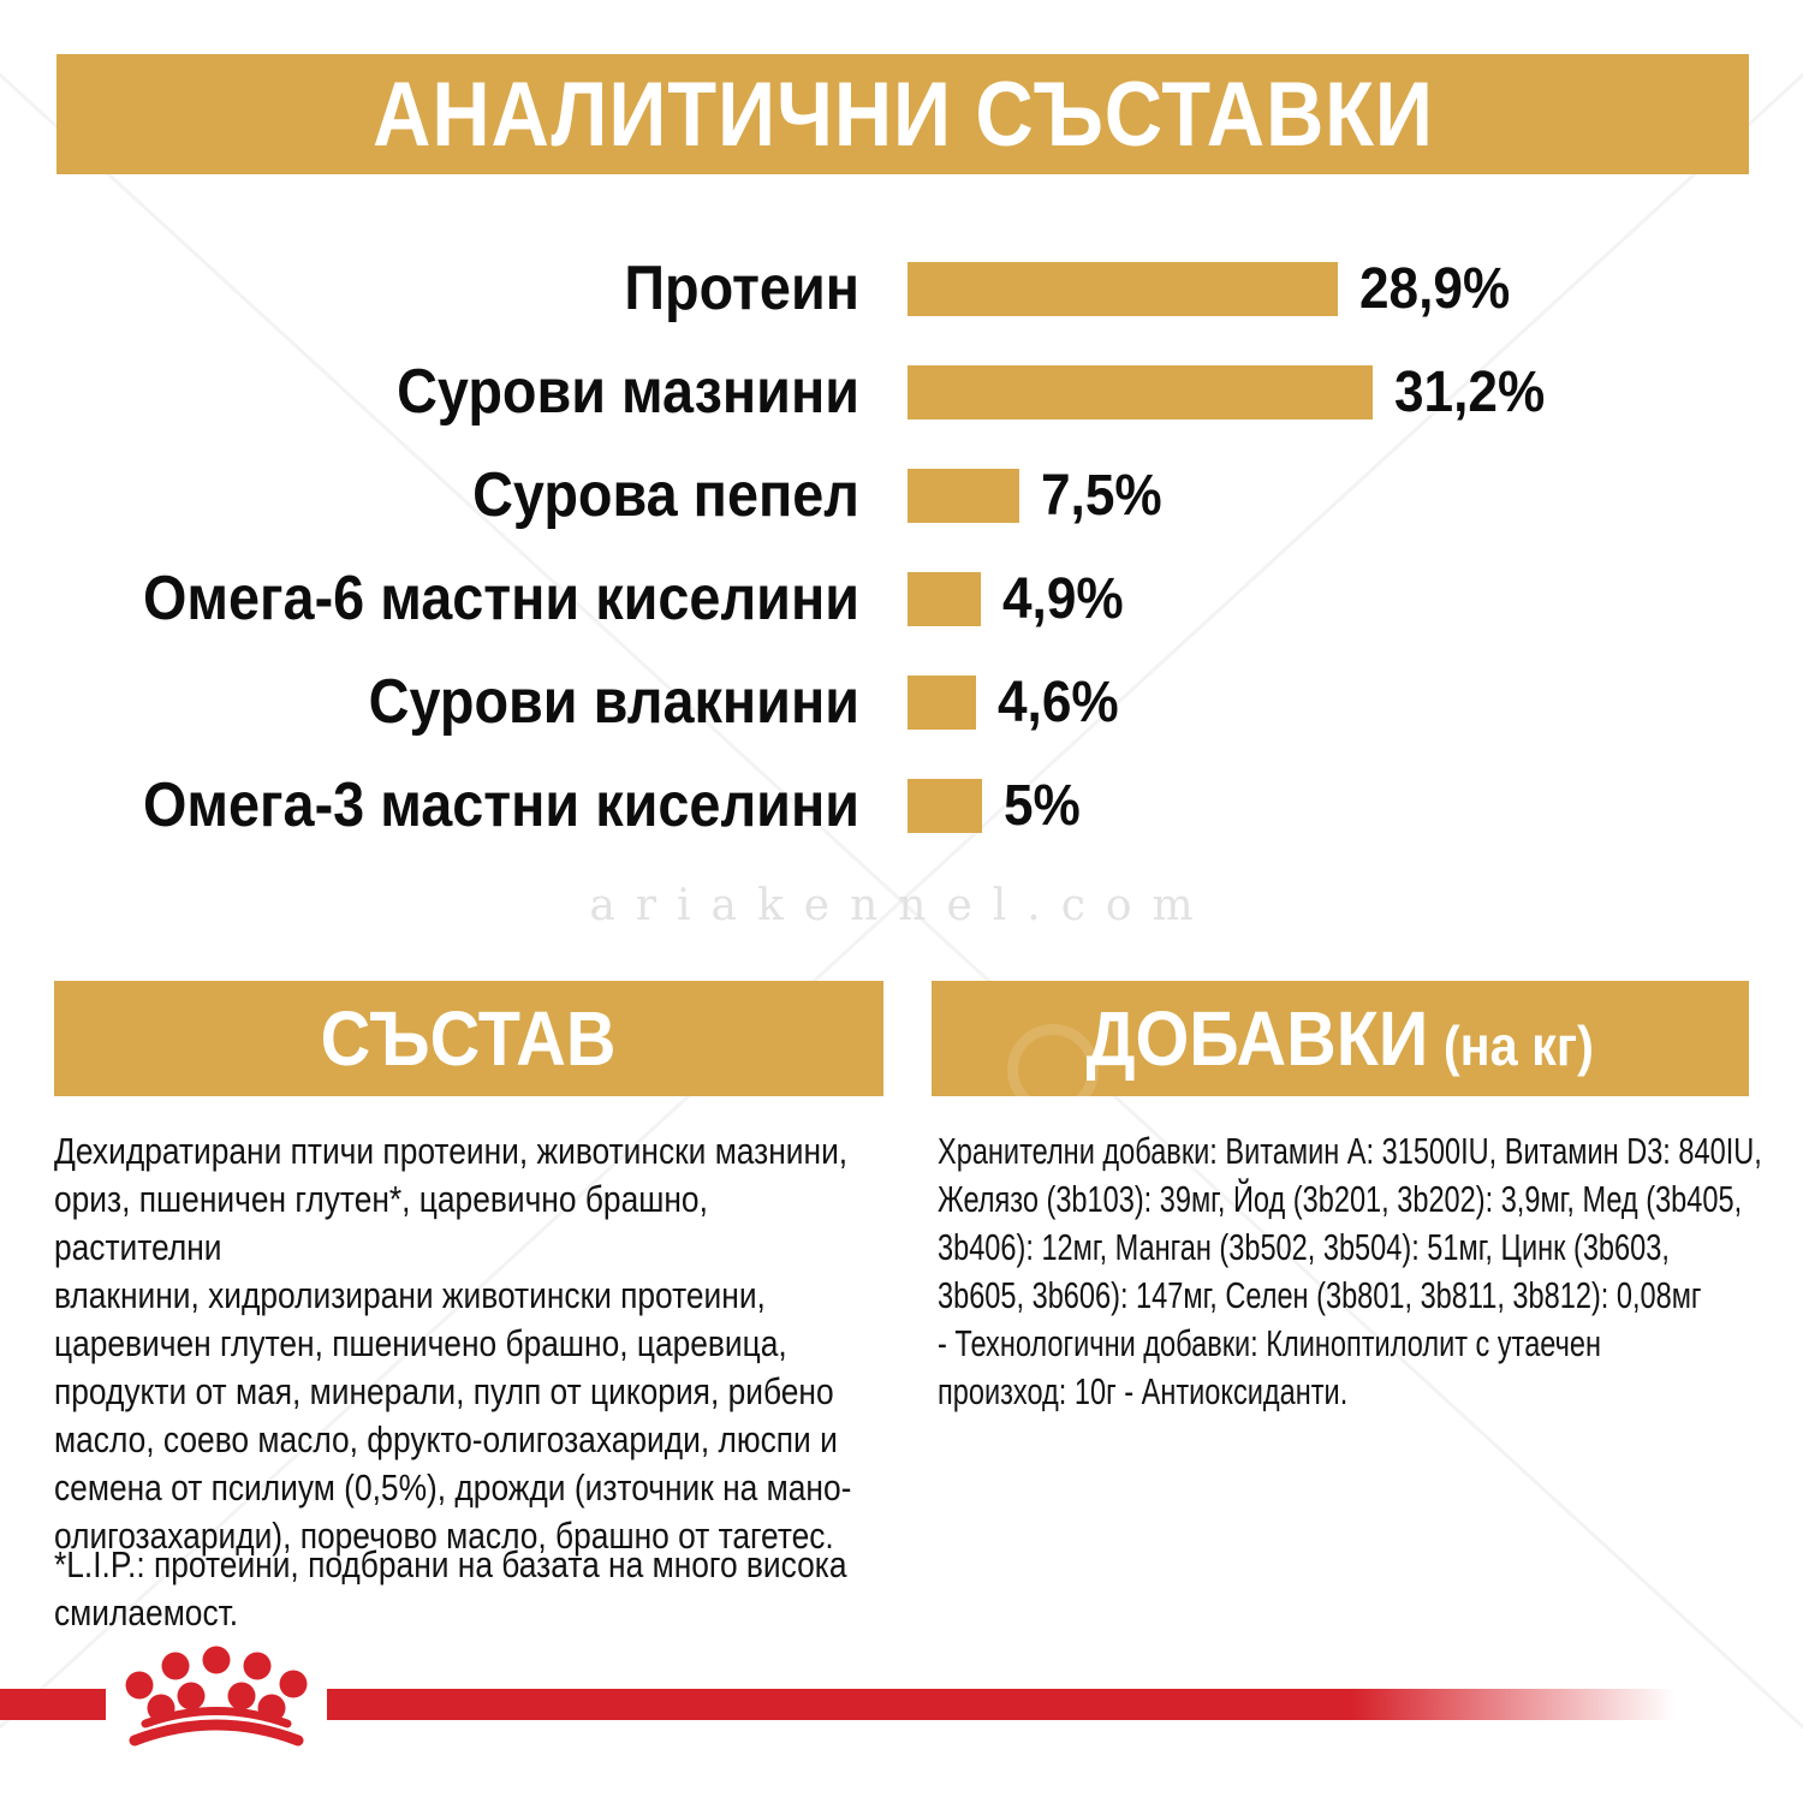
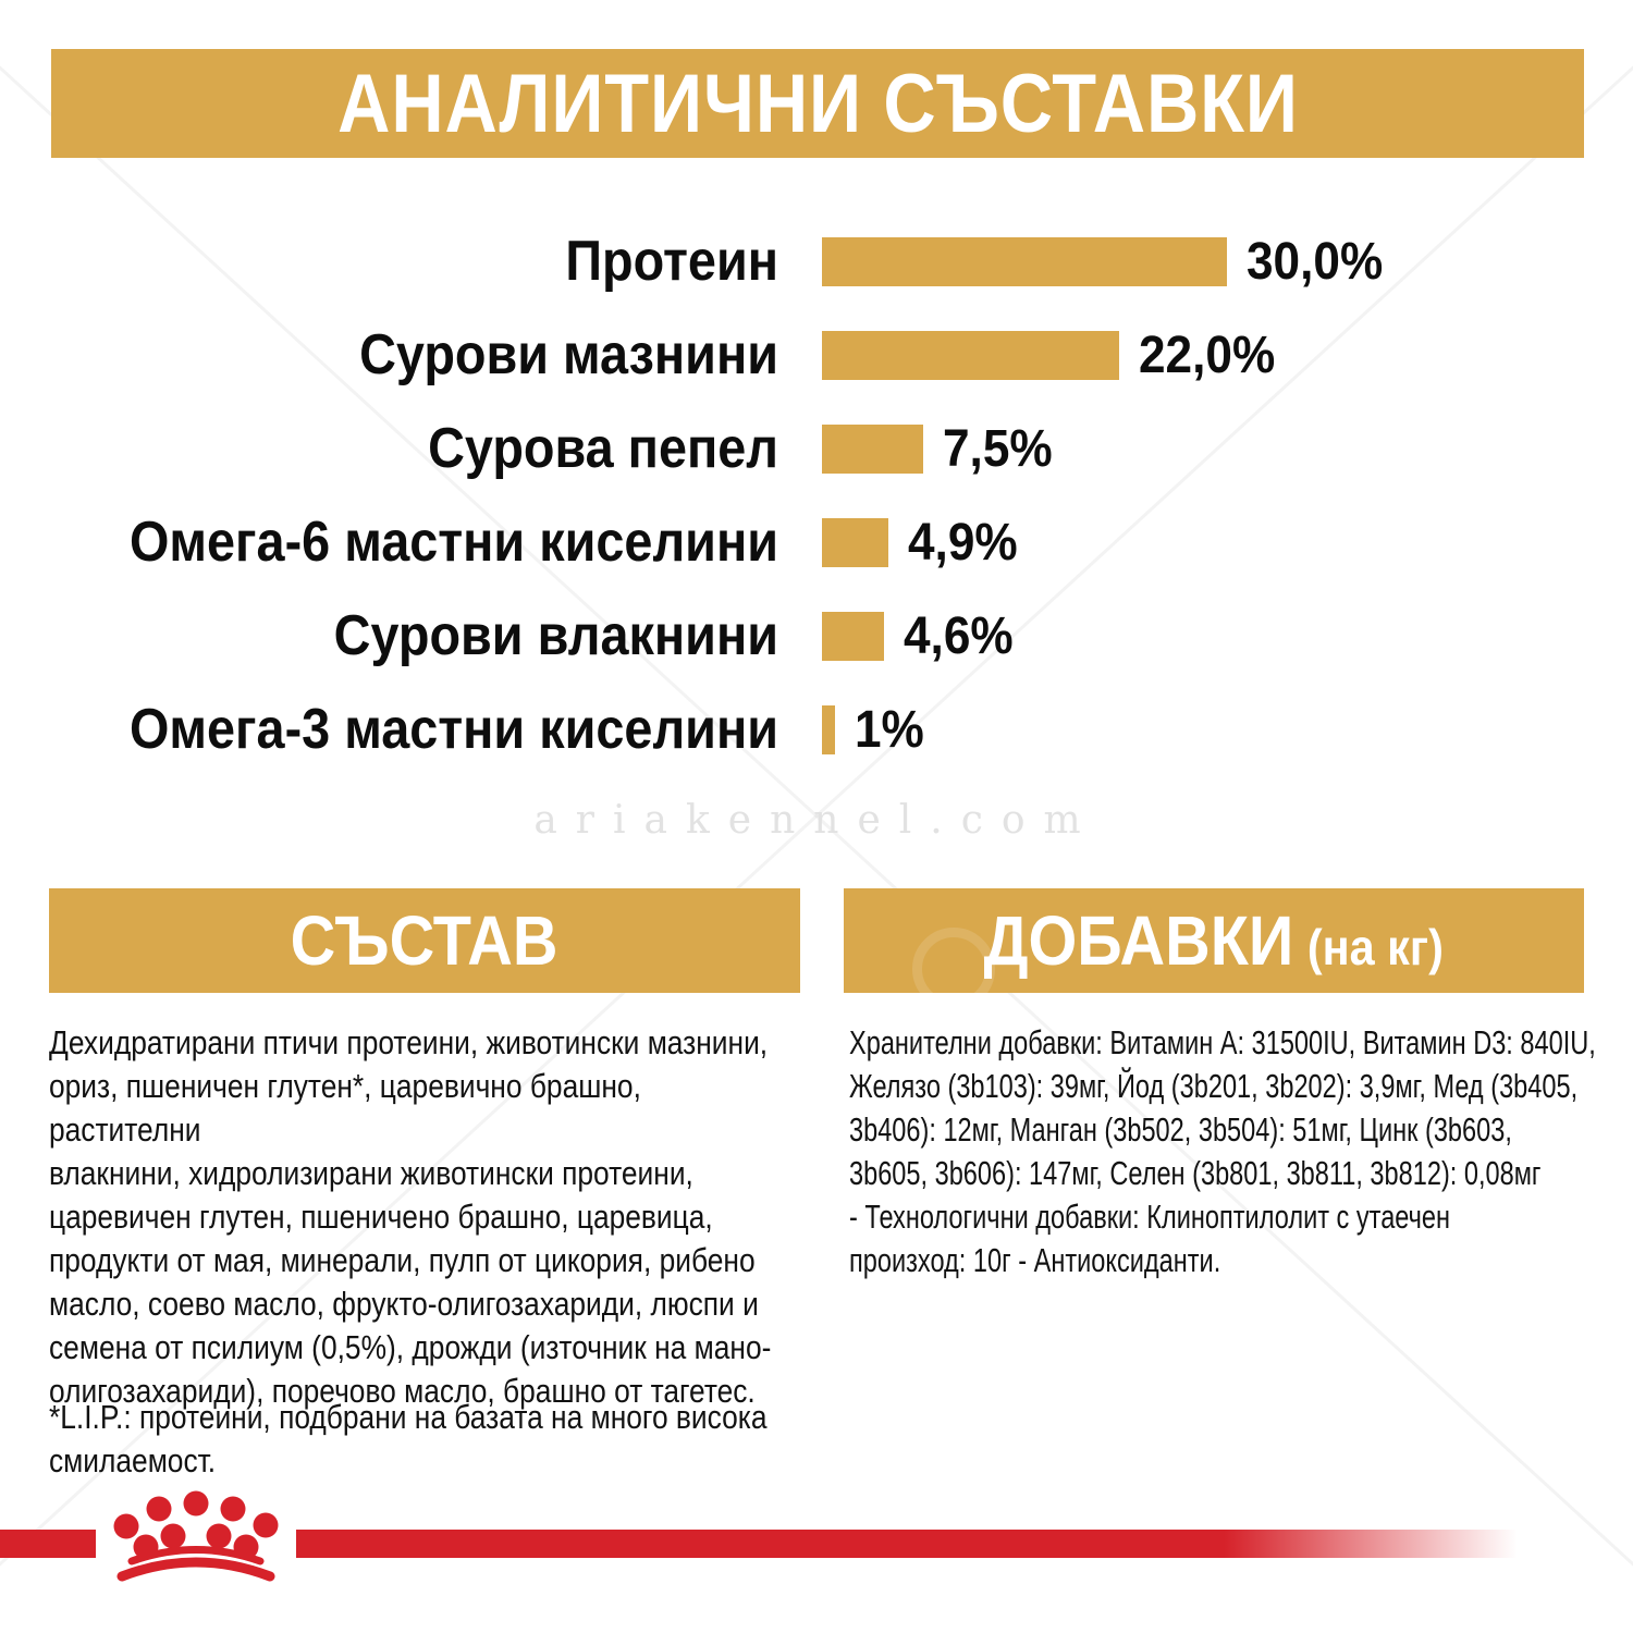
Протеин: 28,9% -> 30,0%
Сурови мазнини: 31,2% -> 22,0%
Омега-3 мастни киселини: 5% -> 1%
